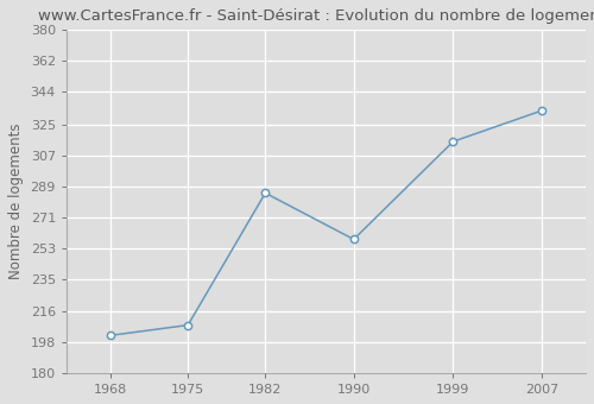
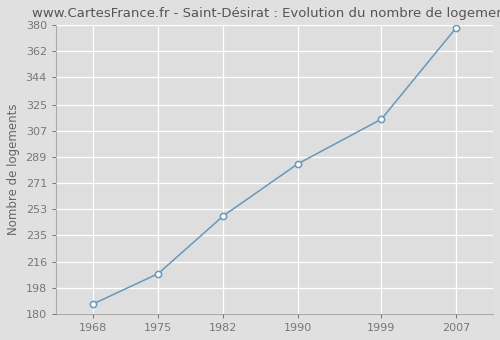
1968: 202 -> 187
1982: 285 -> 248
1990: 258 -> 284
2007: 333 -> 378
